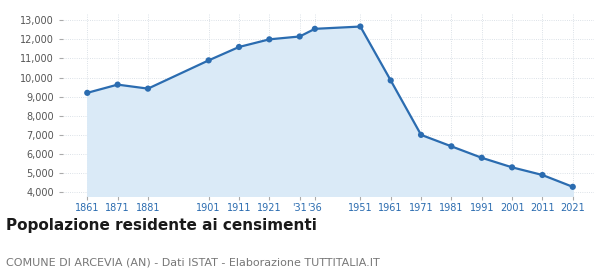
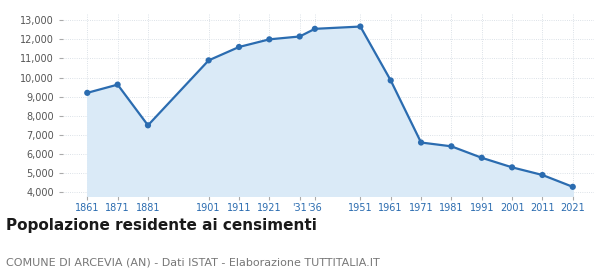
1881: 9,400 -> 7,500
1971: 7,000 -> 6,600
